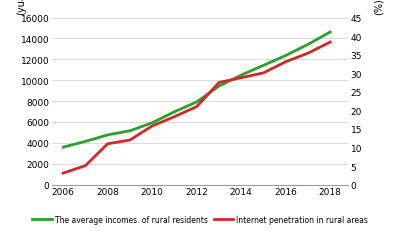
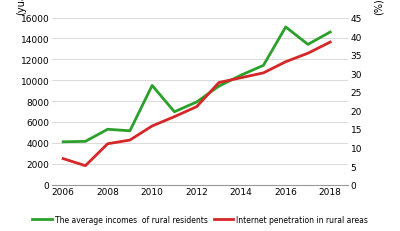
The average incomes of rural residents/2006: 3600 -> 4100
Internet penetration in rural areas/2006: 3.1 -> 7.0
The average incomes of rural residents/2008: 4800 -> 5300
The average incomes of rural residents/2010: 5900 -> 9500
The average incomes of rural residents/2016: 12400 -> 15100
